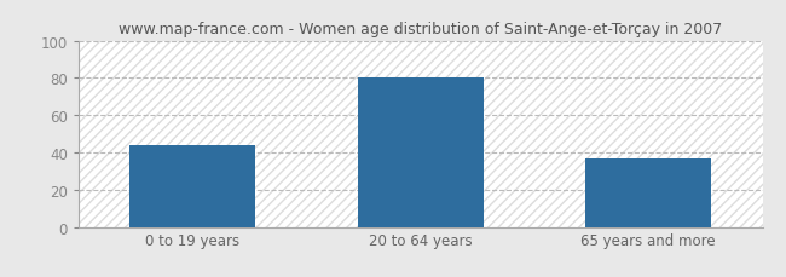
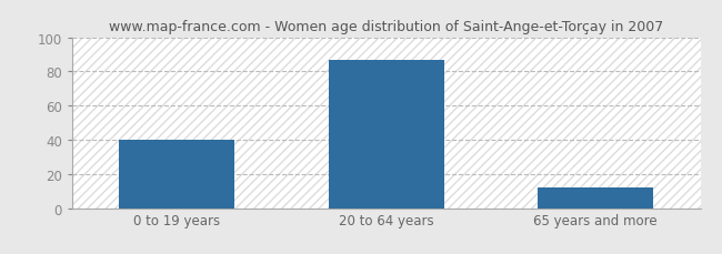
0 to 19 years: 44 -> 40
20 to 64 years: 80 -> 87
65 years and more: 37 -> 12
